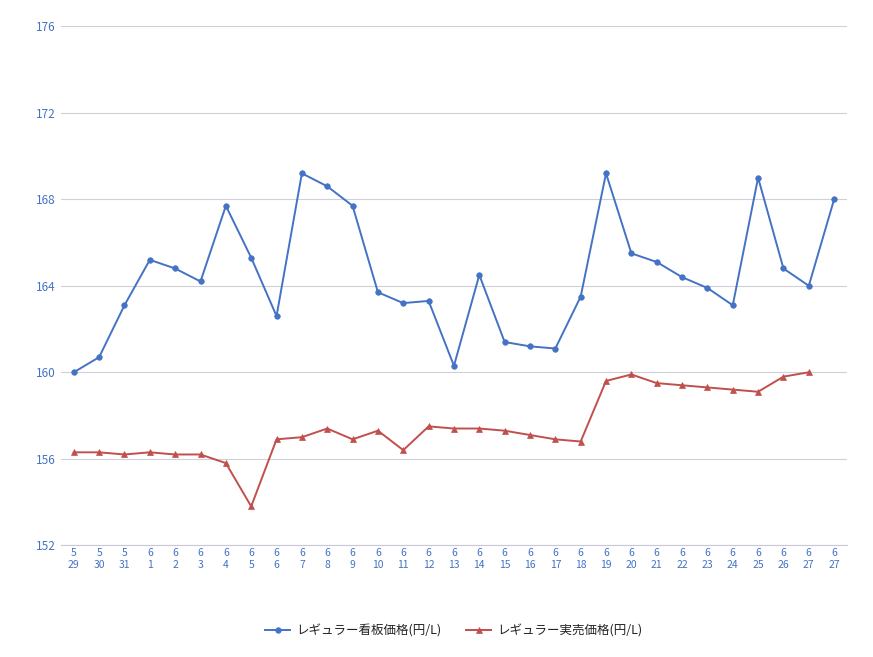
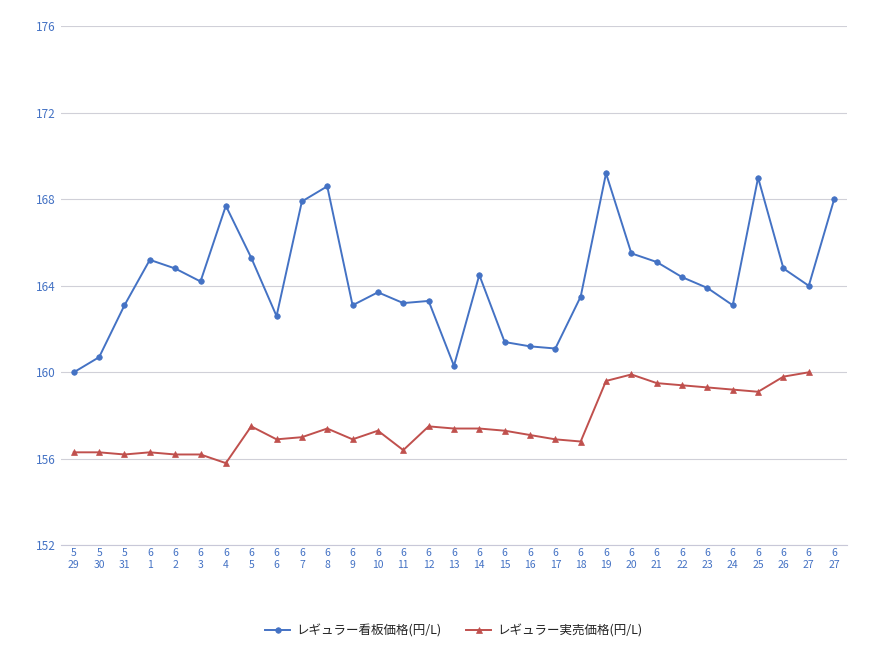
レギュラー実売価格(円/L)/6 5: 153.8 -> 157.5
レギュラー看板価格(円/L)/6 7: 169.2 -> 167.9
レギュラー看板価格(円/L)/6 9: 167.7 -> 163.1
